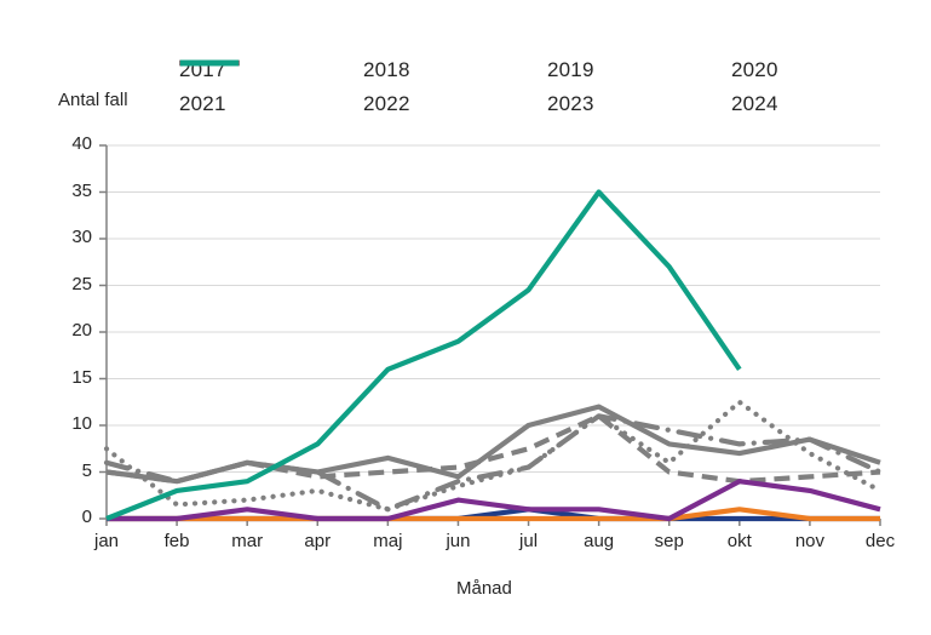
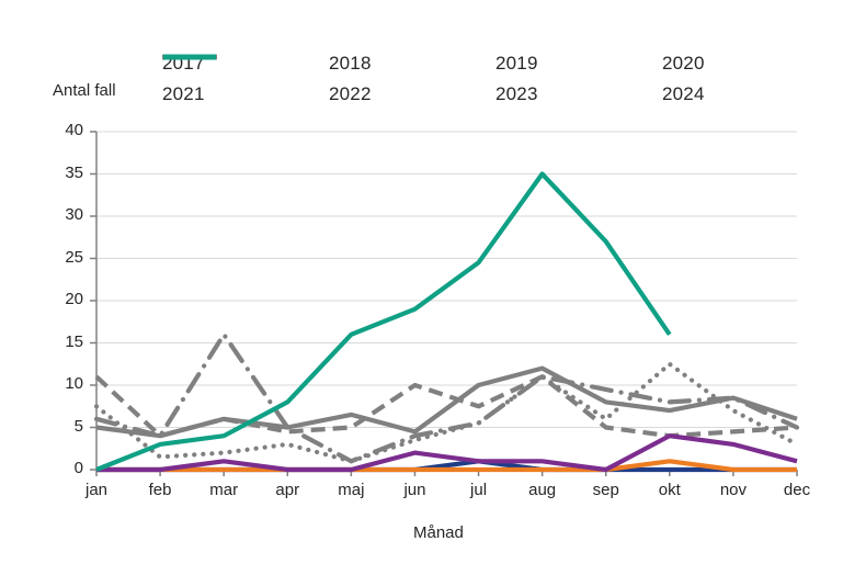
2018/jan: 5 -> 11
2020/mar: 6 -> 16
2018/jun: 6 -> 10
